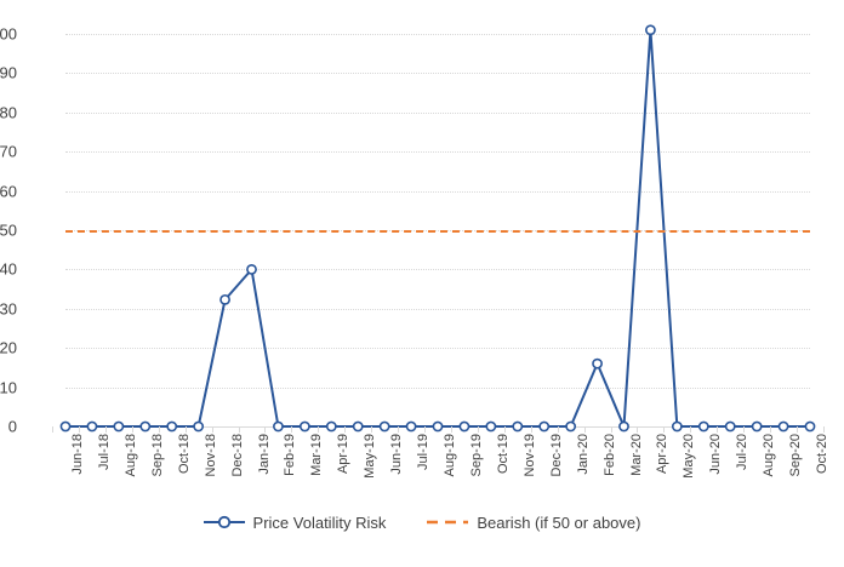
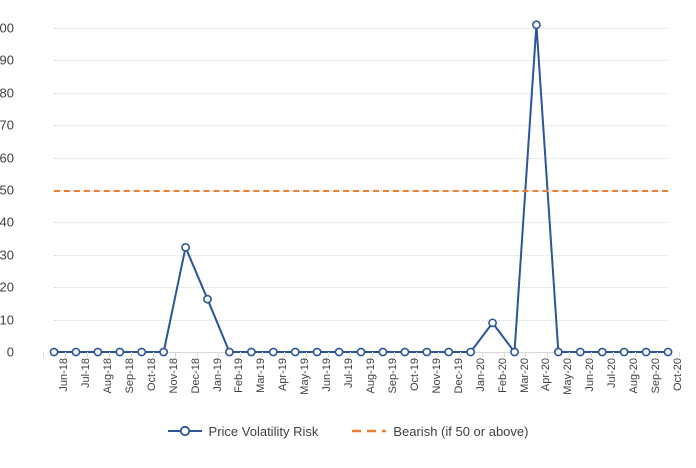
Price Volatility Risk/Jan-19: 40 -> 16
Price Volatility Risk/Feb-20: 16 -> 9
